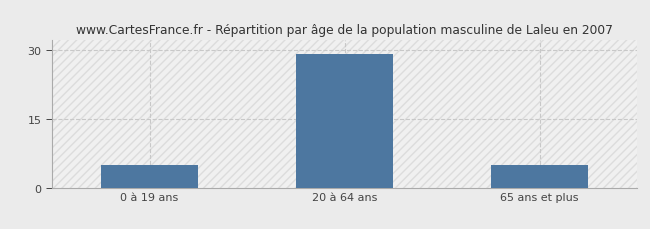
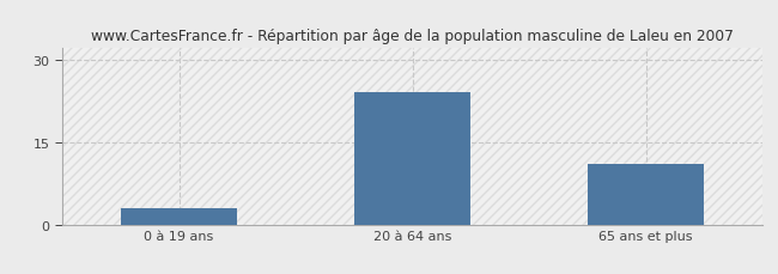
0 à 19 ans: 5 -> 3
20 à 64 ans: 29 -> 24
65 ans et plus: 5 -> 11
